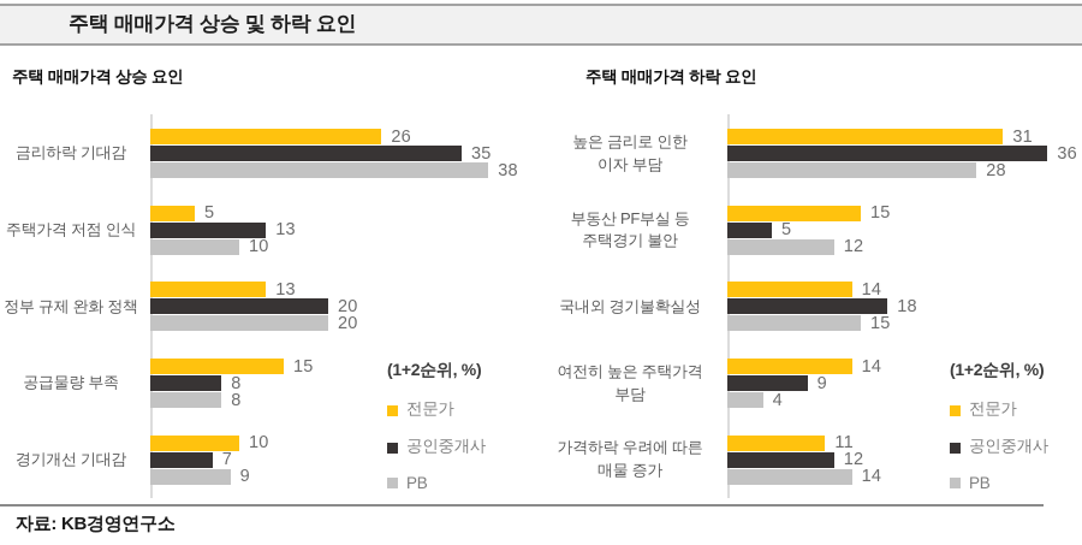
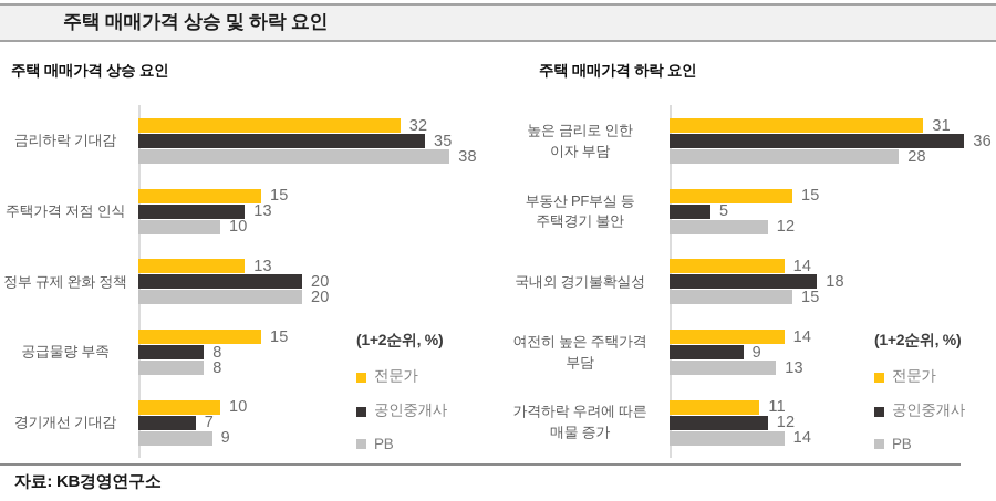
주택 매매가격 상승 요인/전문가/금리하락 기대감: 26 -> 32
주택 매매가격 상승 요인/전문가/주택가격 저점 인식: 5 -> 15
주택 매매가격 하락 요인/PB/여전히 높은 주택가격 부담: 4 -> 13
